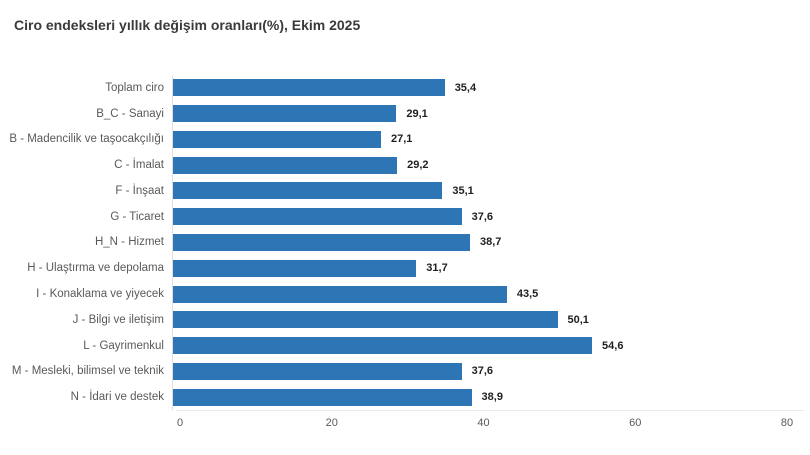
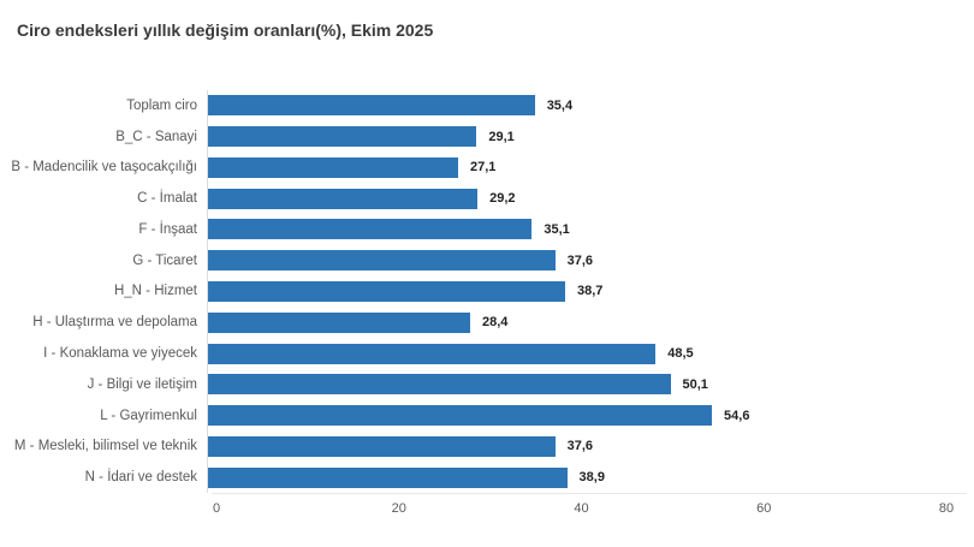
H - Ulaştırma ve depolama: 31,7 -> 28,4
I - Konaklama ve yiyecek: 43,5 -> 48,5
